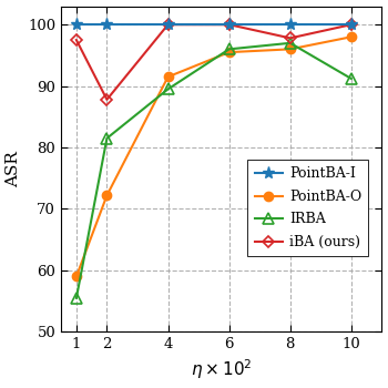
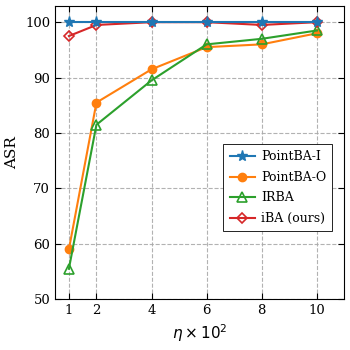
PointBA-O/2: 72.2 -> 85.5
iBA (ours)/2: 87.8 -> 99.5
iBA (ours)/8: 97.8 -> 99.5
IRBA/10: 91.2 -> 98.5
